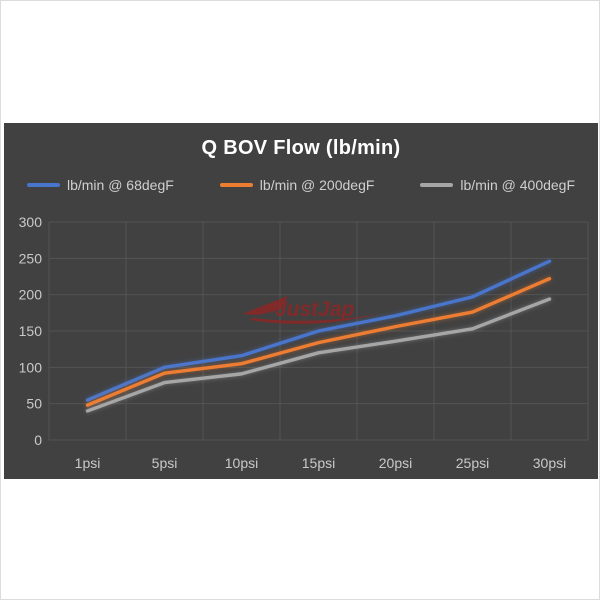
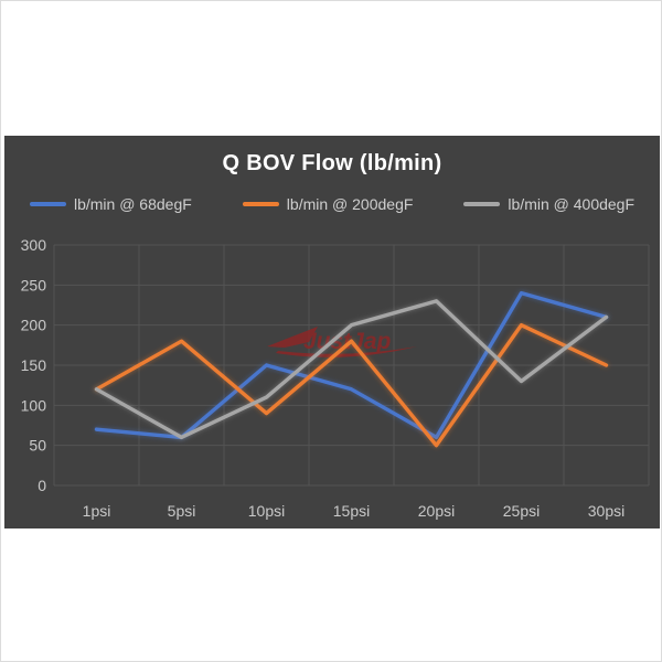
lb/min @ 68degF/1psi: 60 -> 70
lb/min @ 200degF/1psi: 50 -> 120
lb/min @ 400degF/1psi: 40 -> 120
lb/min @ 68degF/5psi: 100 -> 60
lb/min @ 200degF/5psi: 90 -> 180
lb/min @ 400degF/5psi: 80 -> 60
lb/min @ 68degF/10psi: 120 -> 150
lb/min @ 200degF/10psi: 100 -> 90
lb/min @ 400degF/10psi: 90 -> 110
lb/min @ 68degF/15psi: 150 -> 120
lb/min @ 200degF/15psi: 130 -> 180
lb/min @ 400degF/15psi: 120 -> 200
lb/min @ 68degF/20psi: 170 -> 60
lb/min @ 200degF/20psi: 160 -> 50
lb/min @ 400degF/20psi: 140 -> 230
lb/min @ 68degF/25psi: 200 -> 240
lb/min @ 200degF/25psi: 180 -> 200
lb/min @ 400degF/25psi: 150 -> 130
lb/min @ 68degF/30psi: 250 -> 210
lb/min @ 200degF/30psi: 220 -> 150
lb/min @ 400degF/30psi: 190 -> 210
